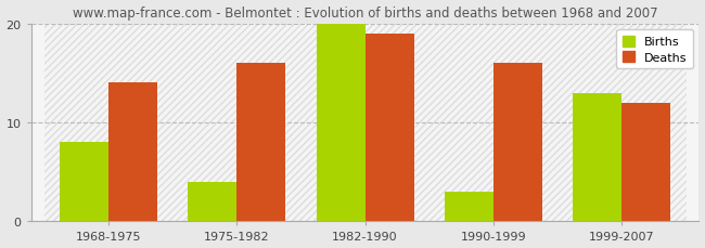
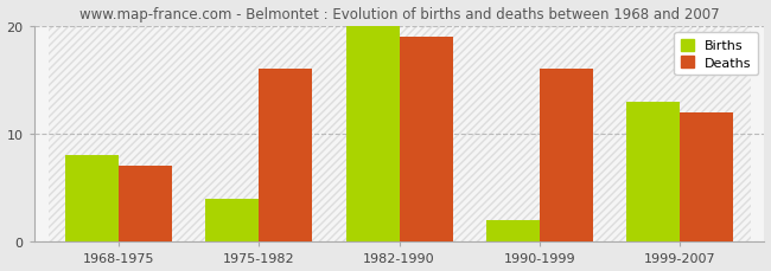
Deaths/1968-1975: 14 -> 7
Births/1990-1999: 3 -> 2
